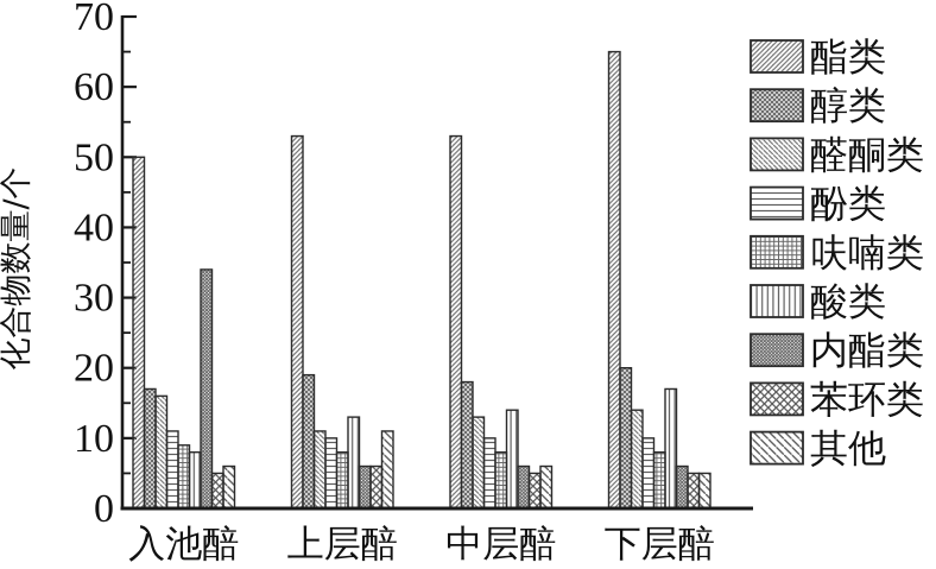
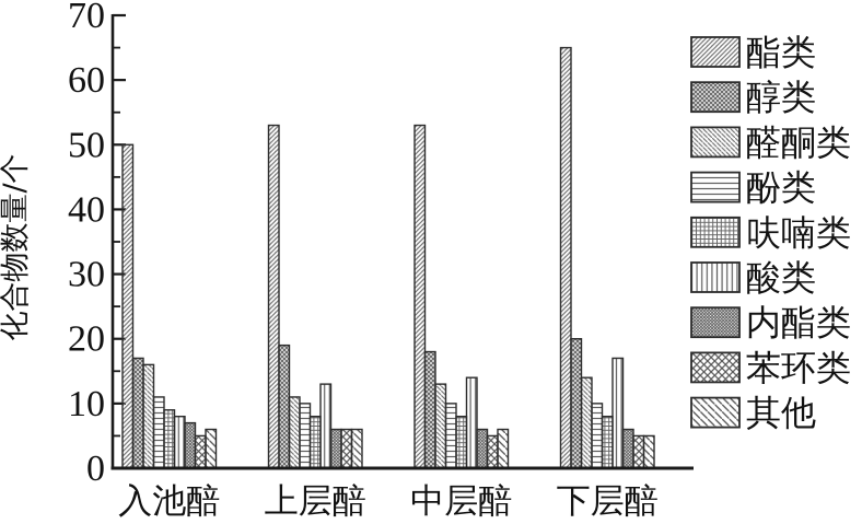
内酯类/入池醅: 34 -> 7
其他/上层醅: 11 -> 6
